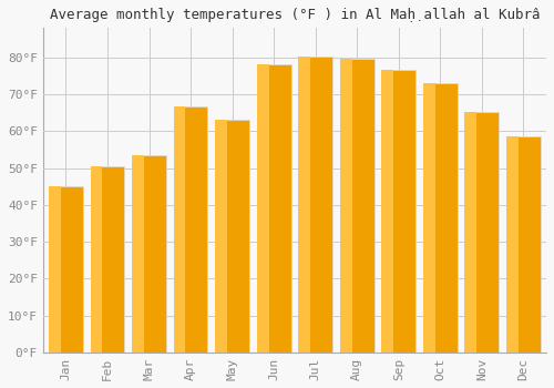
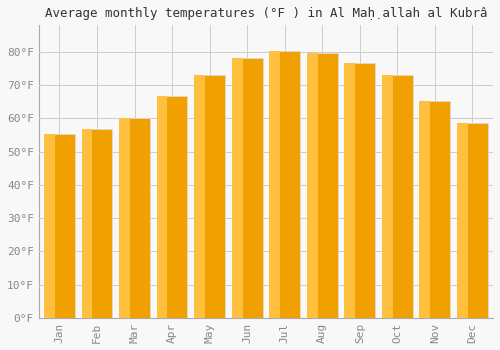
Jan: 45.0°F -> 55.4°F
Feb: 50.5°F -> 56.7°F
Mar: 53.5°F -> 60.1°F
May: 63.0°F -> 72.9°F
